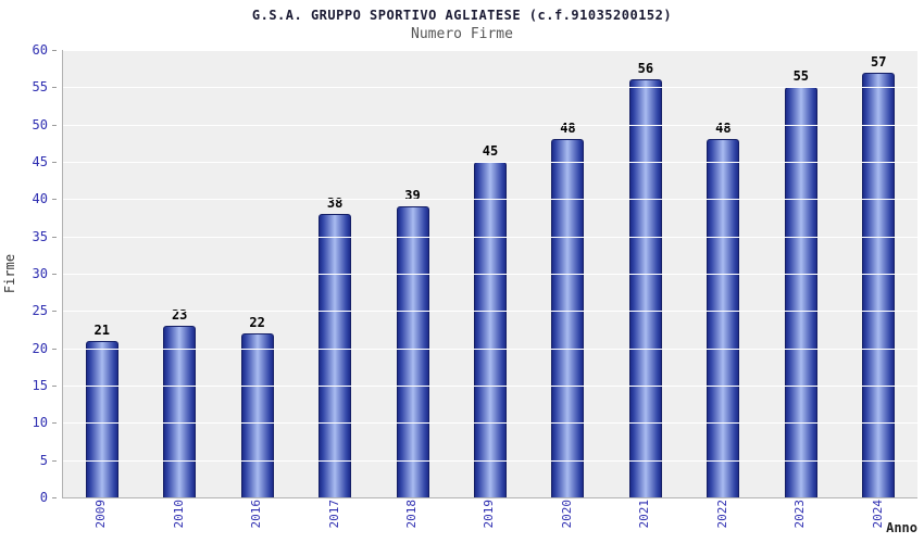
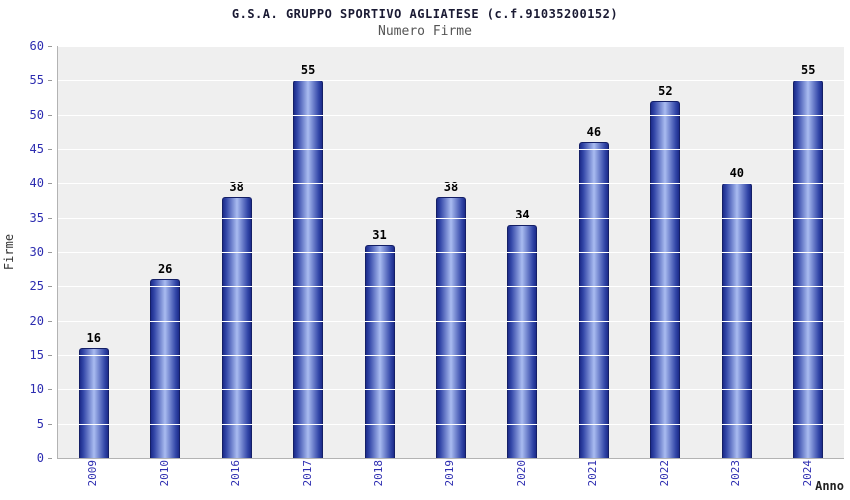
2009: 21 -> 16
2010: 23 -> 26
2016: 22 -> 38
2017: 38 -> 55
2018: 39 -> 31
2019: 45 -> 38
2020: 48 -> 34
2021: 56 -> 46
2022: 48 -> 52
2023: 55 -> 40
2024: 57 -> 55
